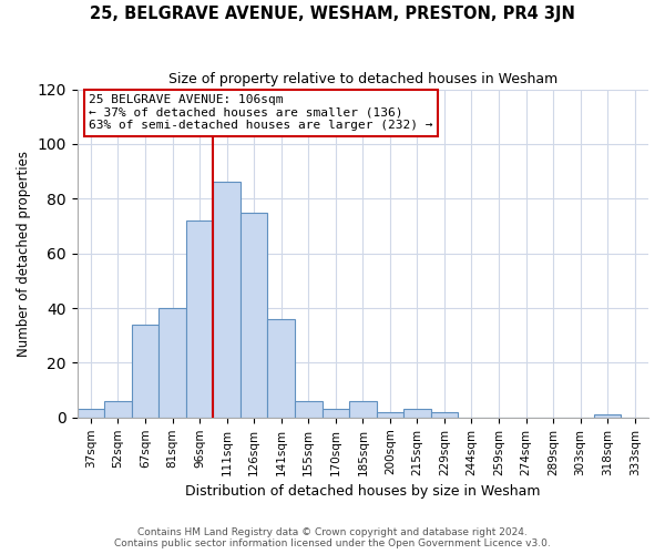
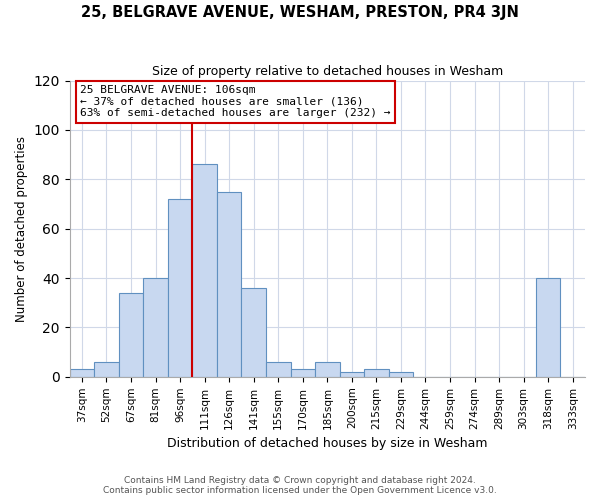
318sqm: 1 -> 40
